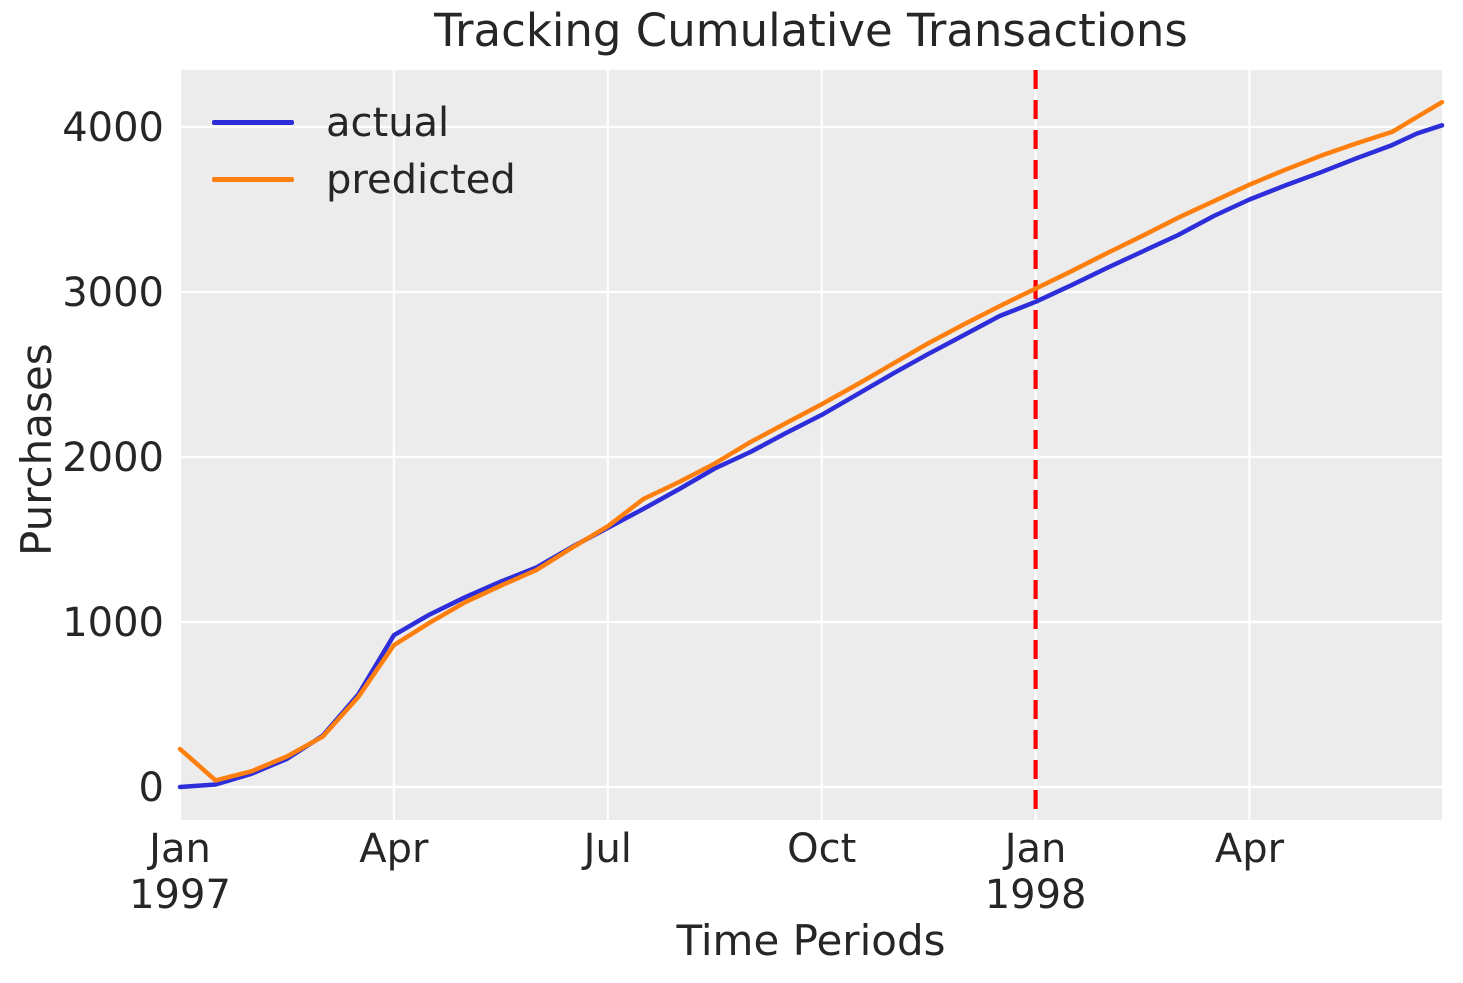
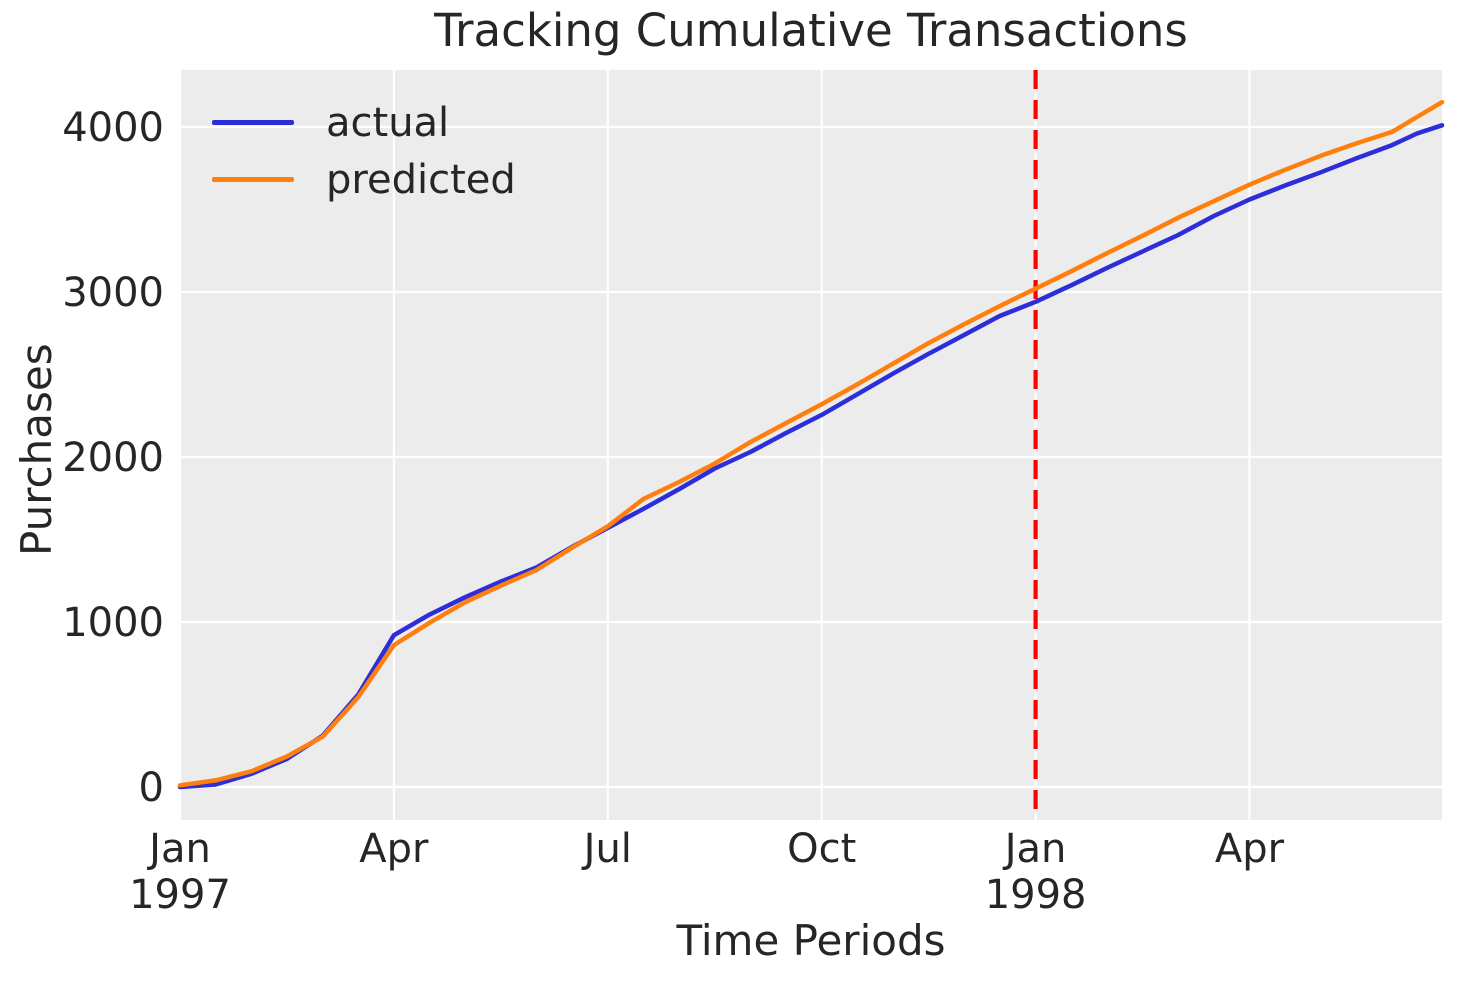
predicted/0: 230 -> 10
